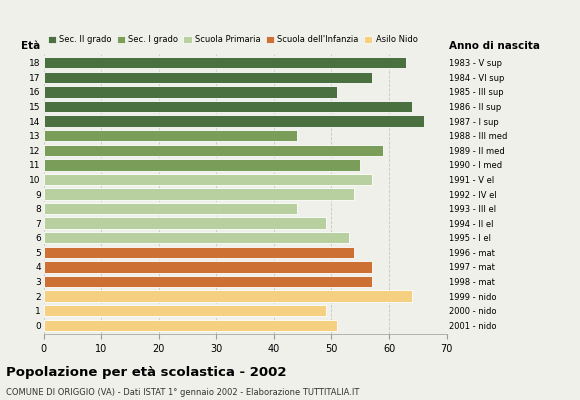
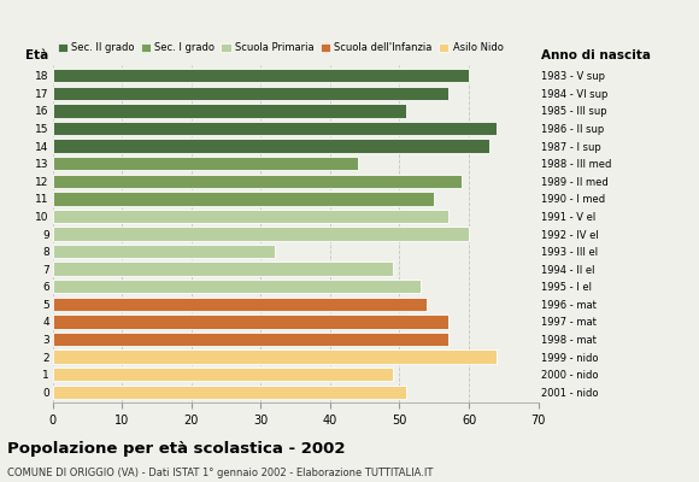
18: 63 -> 60
14: 66 -> 63
9: 54 -> 60
8: 44 -> 32
